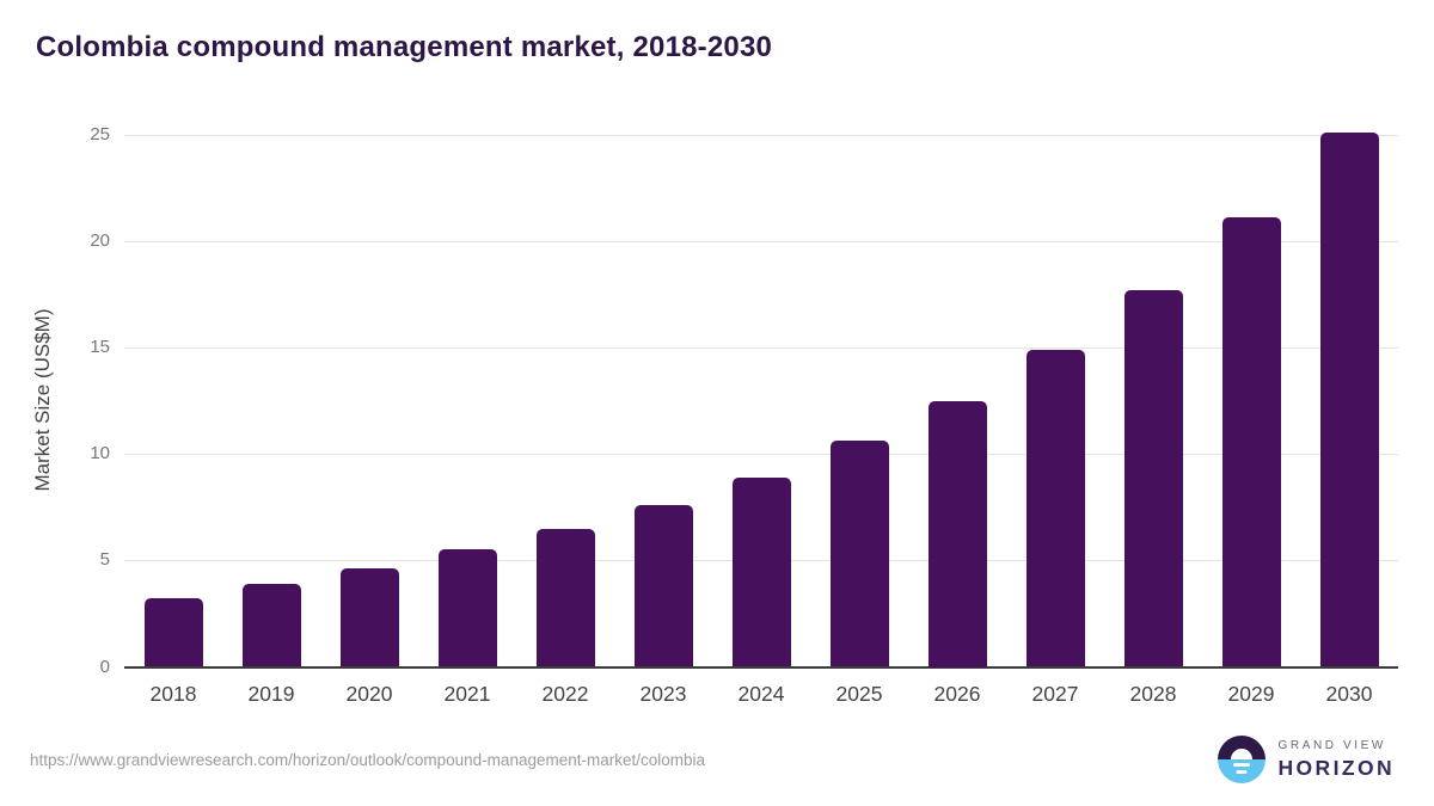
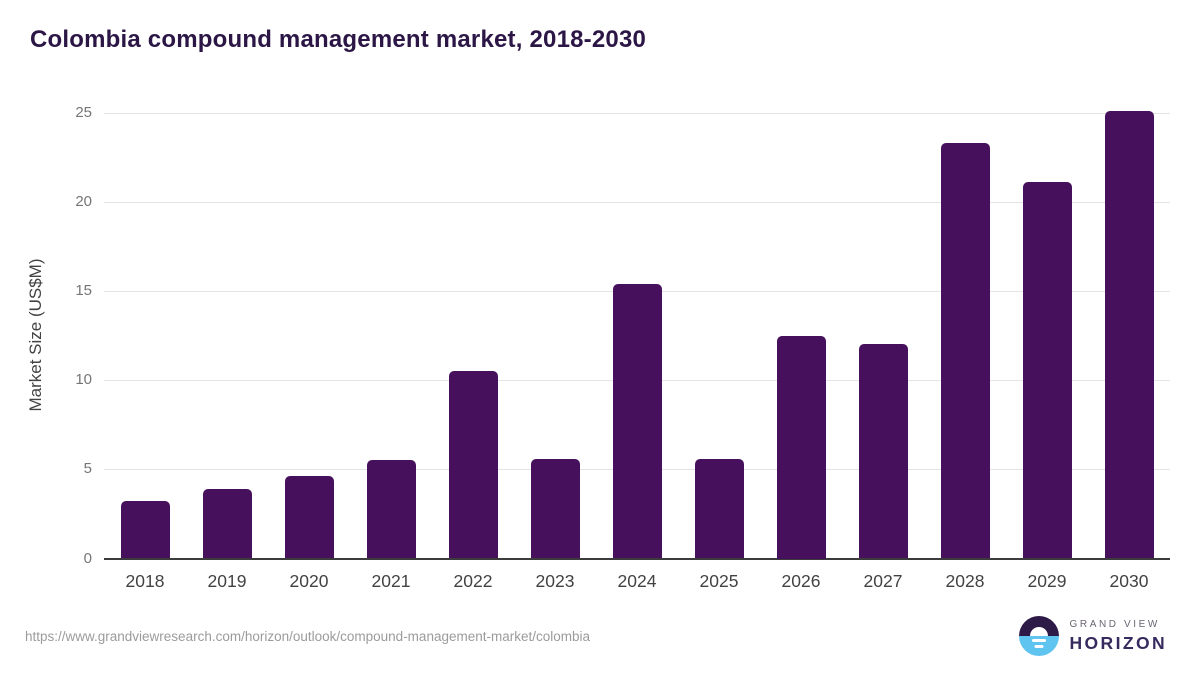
2022: 6.5 -> 10.5
2023: 7.6 -> 5.6
2024: 8.9 -> 15.4
2025: 10.6 -> 5.6
2027: 14.9 -> 12.0
2028: 17.7 -> 23.3
